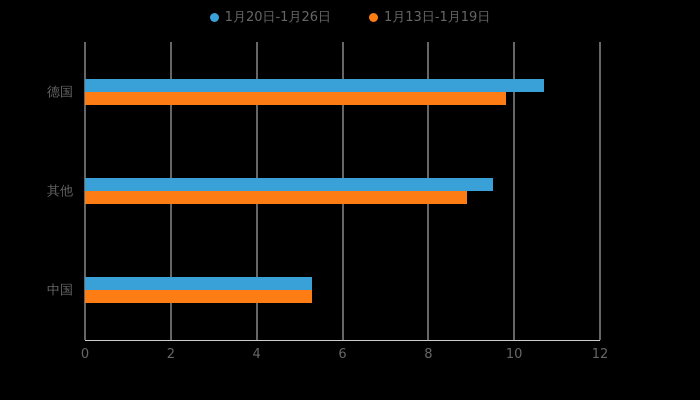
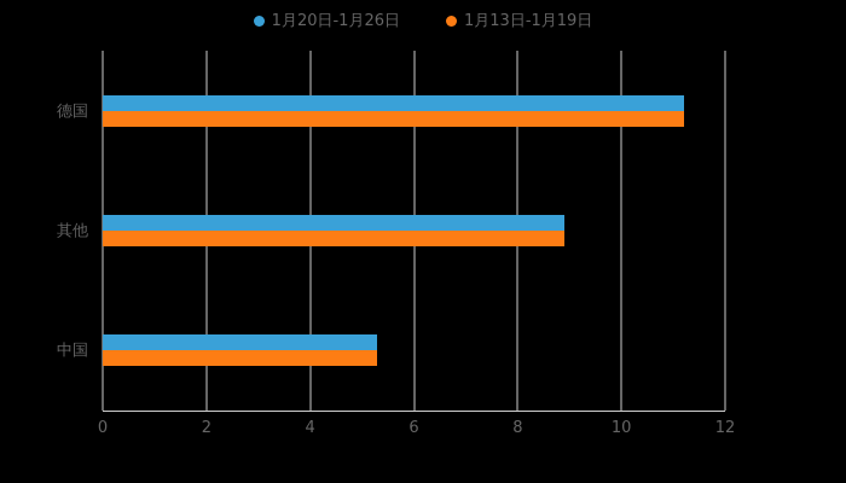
1月20日-1月26日/德国: 10.7 -> 11.2
1月13日-1月19日/德国: 9.8 -> 11.2
1月20日-1月26日/其他: 9.5 -> 8.9
